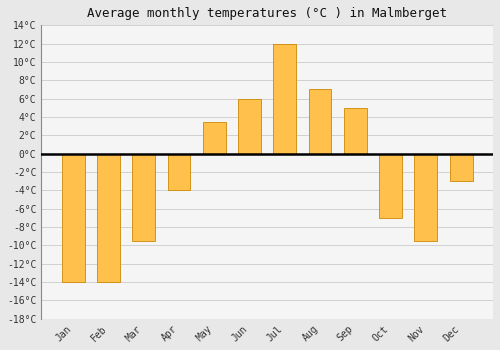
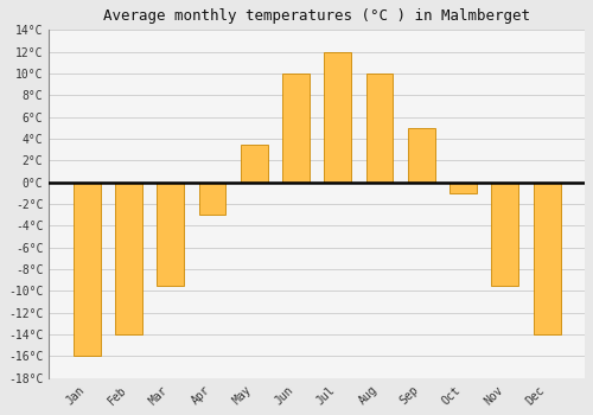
Jan: -14.0°C -> -16.0°C
Apr: -4.0°C -> -3.0°C
Jun: 6.0°C -> 10.0°C
Aug: 7.0°C -> 10.0°C
Oct: -7.0°C -> -1.0°C
Dec: -3.0°C -> -14.0°C
